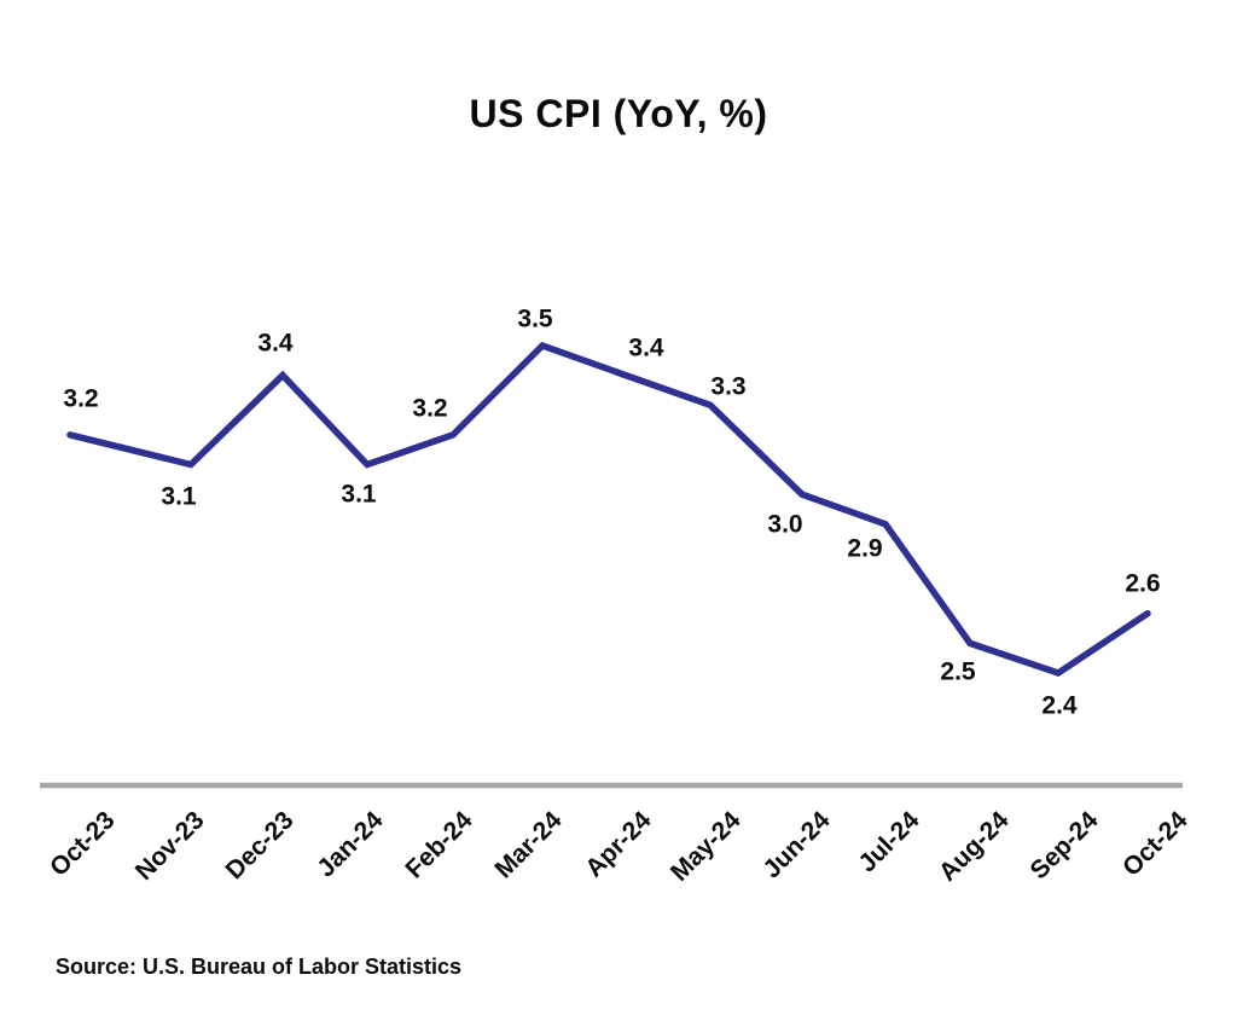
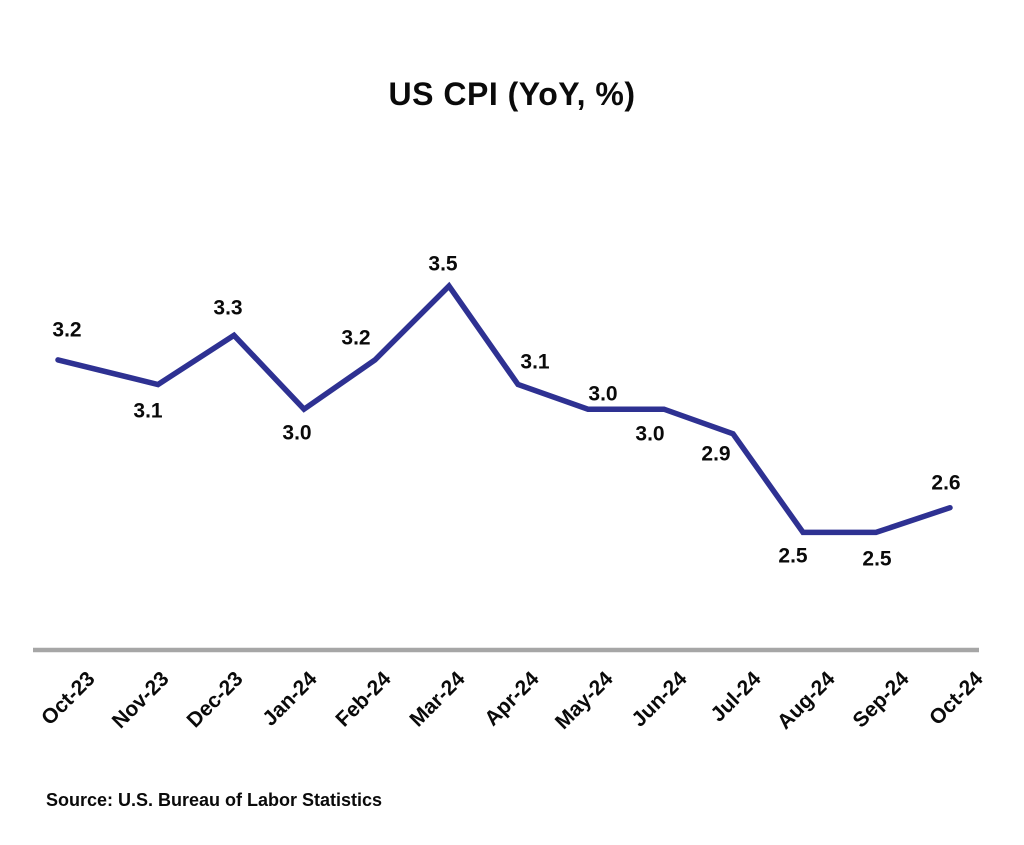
Dec-23: 3.4 -> 3.3
Jan-24: 3.1 -> 3.0
Apr-24: 3.4 -> 3.1
May-24: 3.3 -> 3.0
Sep-24: 2.4 -> 2.5
